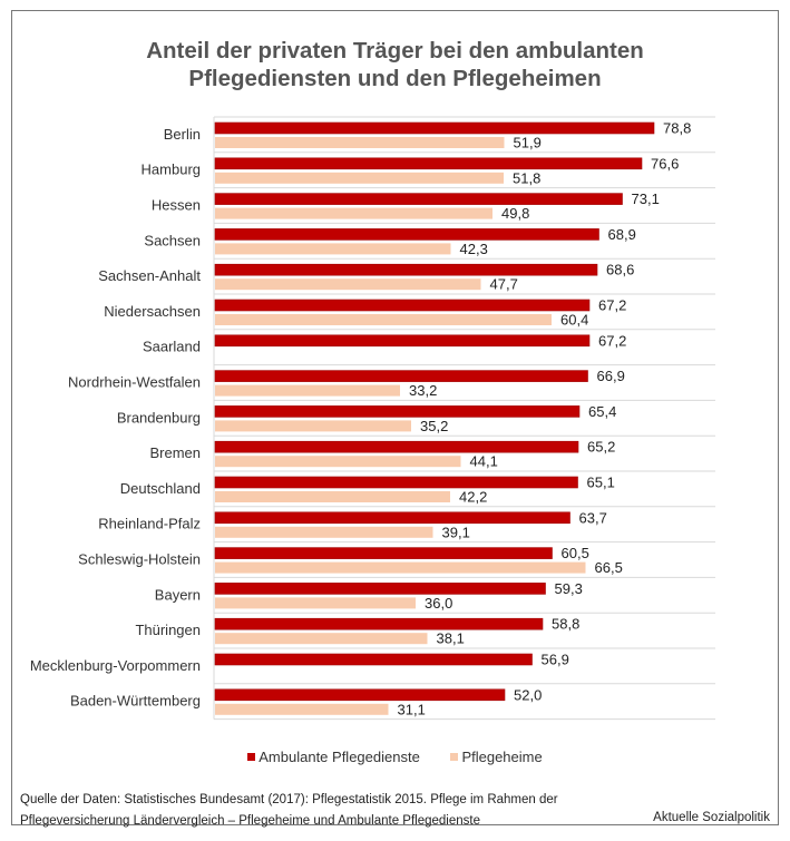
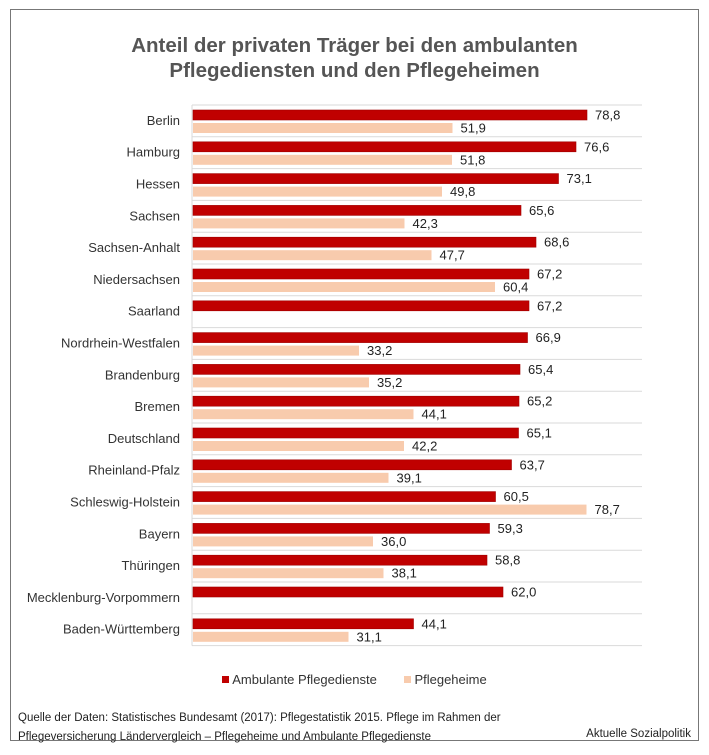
Ambulante Pflegedienste/Sachsen: 68,9 -> 65,6
Pflegeheime/Schleswig-Holstein: 66,5 -> 78,7
Ambulante Pflegedienste/Mecklenburg-Vorpommern: 56,9 -> 62,0
Ambulante Pflegedienste/Baden-Württemberg: 52,0 -> 44,1
